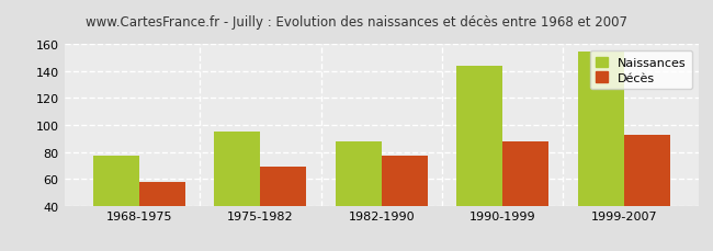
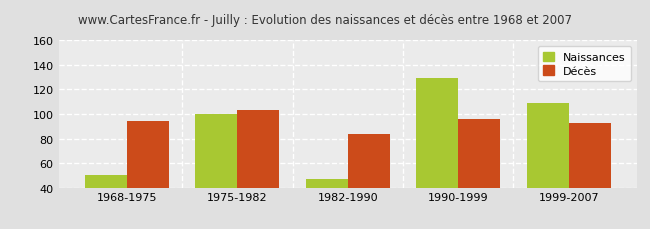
Naissances/1968-1975: 77 -> 50
Décès/1968-1975: 58 -> 94
Naissances/1975-1982: 95 -> 100
Décès/1975-1982: 69 -> 103
Naissances/1982-1990: 88 -> 47
Décès/1982-1990: 77 -> 84
Naissances/1990-1999: 144 -> 129
Décès/1990-1999: 88 -> 96
Naissances/1999-2007: 155 -> 109
